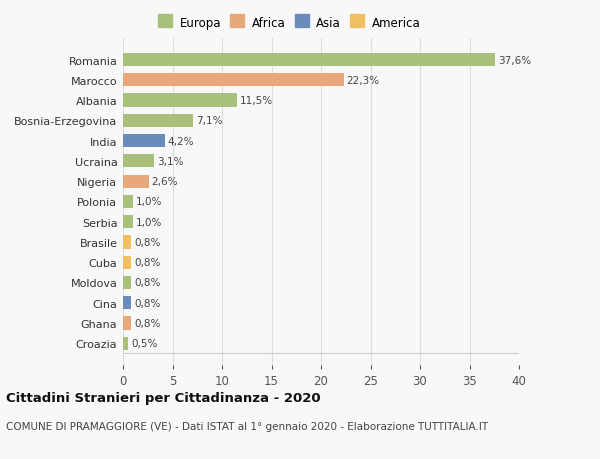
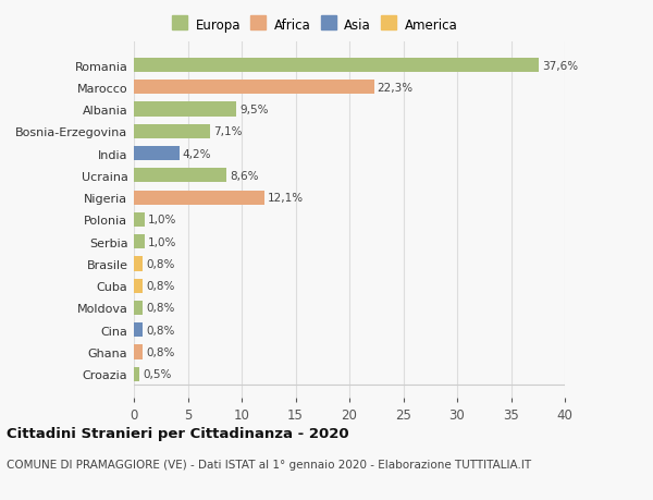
Albania: 11,5% -> 9,5%
Ucraina: 3,1% -> 8,6%
Nigeria: 2,6% -> 12,1%
